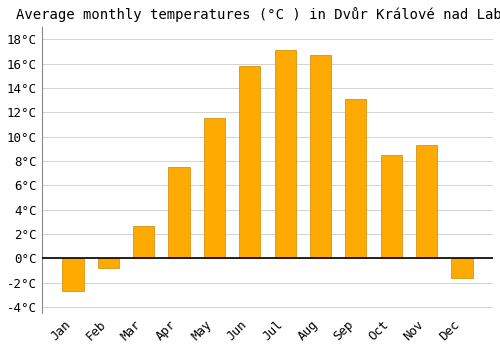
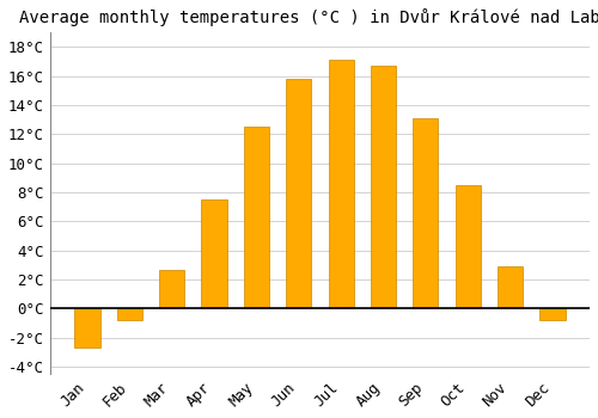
May: 11.5°C -> 12.5°C
Nov: 9.3°C -> 2.9°C
Dec: -1.6°C -> -0.8°C
